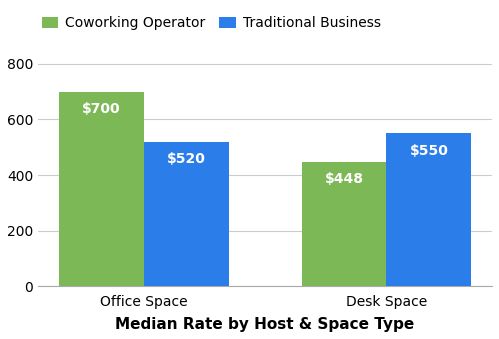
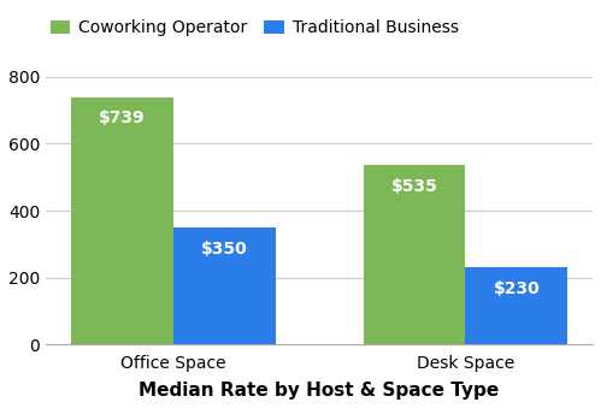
Coworking Operator/Office Space: $700 -> $739
Traditional Business/Office Space: $520 -> $350
Coworking Operator/Desk Space: $448 -> $535
Traditional Business/Desk Space: $550 -> $230
